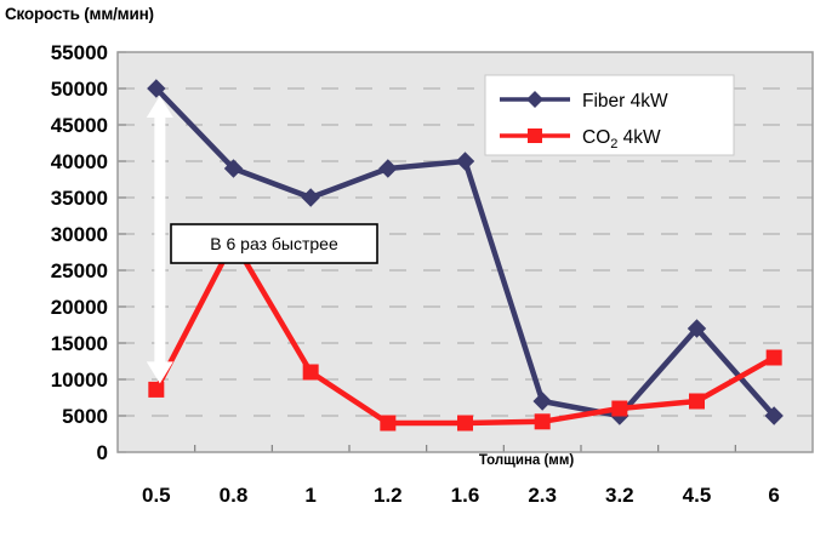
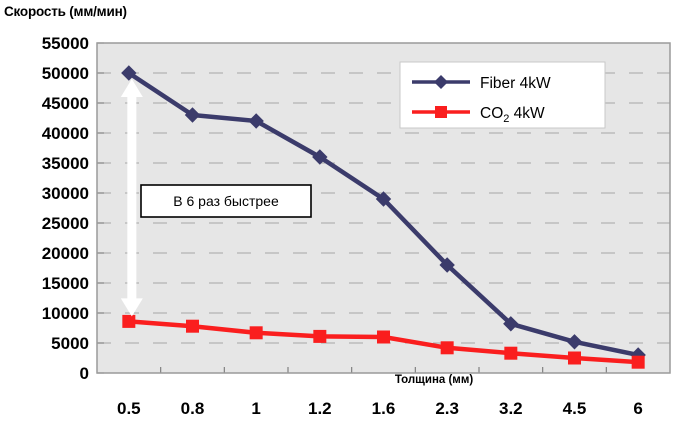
Fiber 4kW/0.8: 39000 -> 43000
CO2 4kW/0.8: 29000 -> 8000
Fiber 4kW/1: 35000 -> 42000
CO2 4kW/1: 11000 -> 7000
Fiber 4kW/1.2: 39000 -> 36000
CO2 4kW/1.2: 4000 -> 6000
Fiber 4kW/1.6: 40000 -> 29000
CO2 4kW/1.6: 4000 -> 6000
Fiber 4kW/2.3: 7000 -> 18000
Fiber 4kW/3.2: 5000 -> 8000
CO2 4kW/3.2: 6000 -> 3000
Fiber 4kW/4.5: 17000 -> 5000
CO2 4kW/4.5: 7000 -> 2000
Fiber 4kW/6: 5000 -> 3000
CO2 4kW/6: 13000 -> 2000
